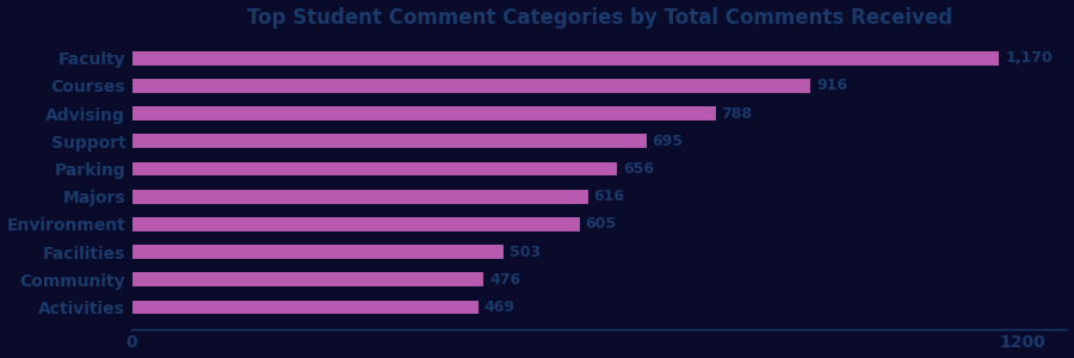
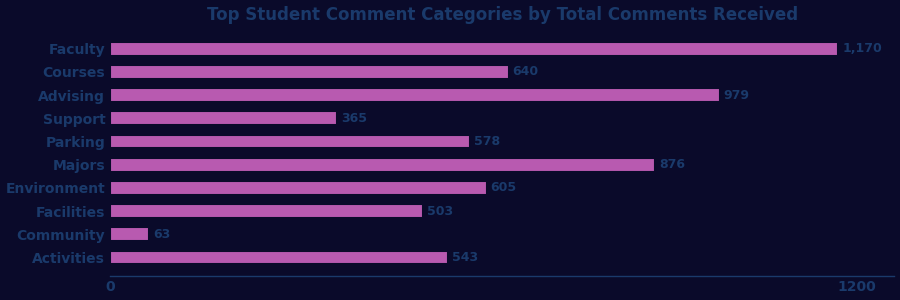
Courses: 916 -> 640
Advising: 788 -> 979
Support: 695 -> 365
Parking: 656 -> 578
Majors: 616 -> 876
Community: 476 -> 63
Activities: 469 -> 543
